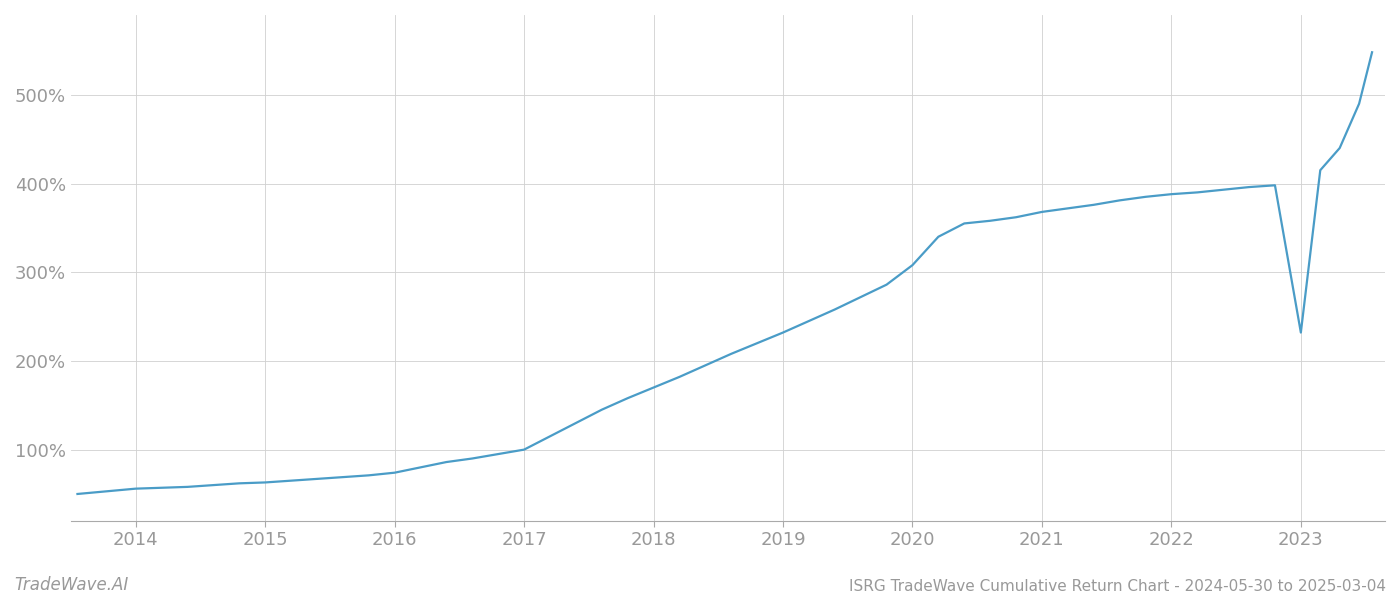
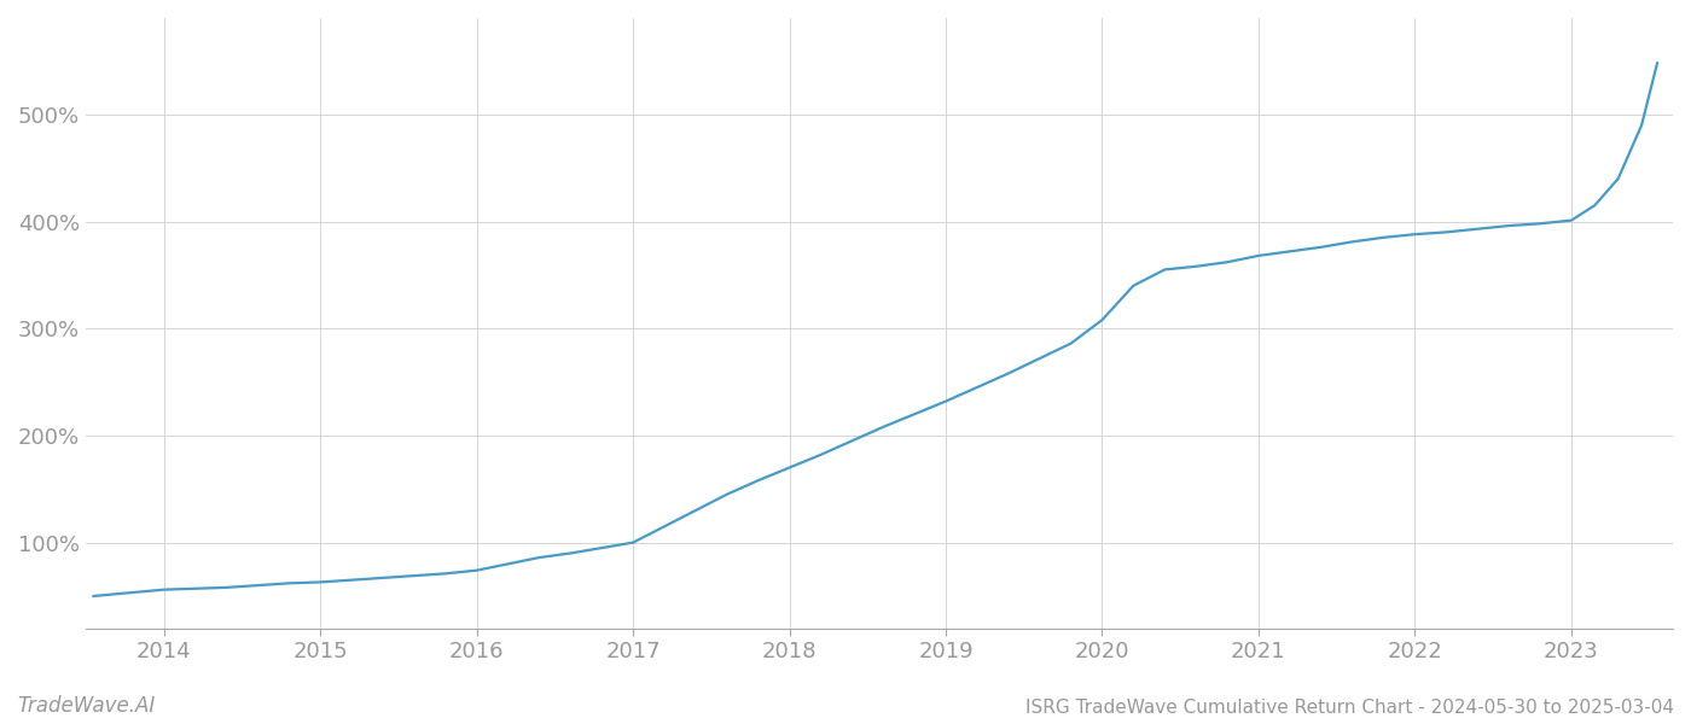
2023: 232% -> 401%
